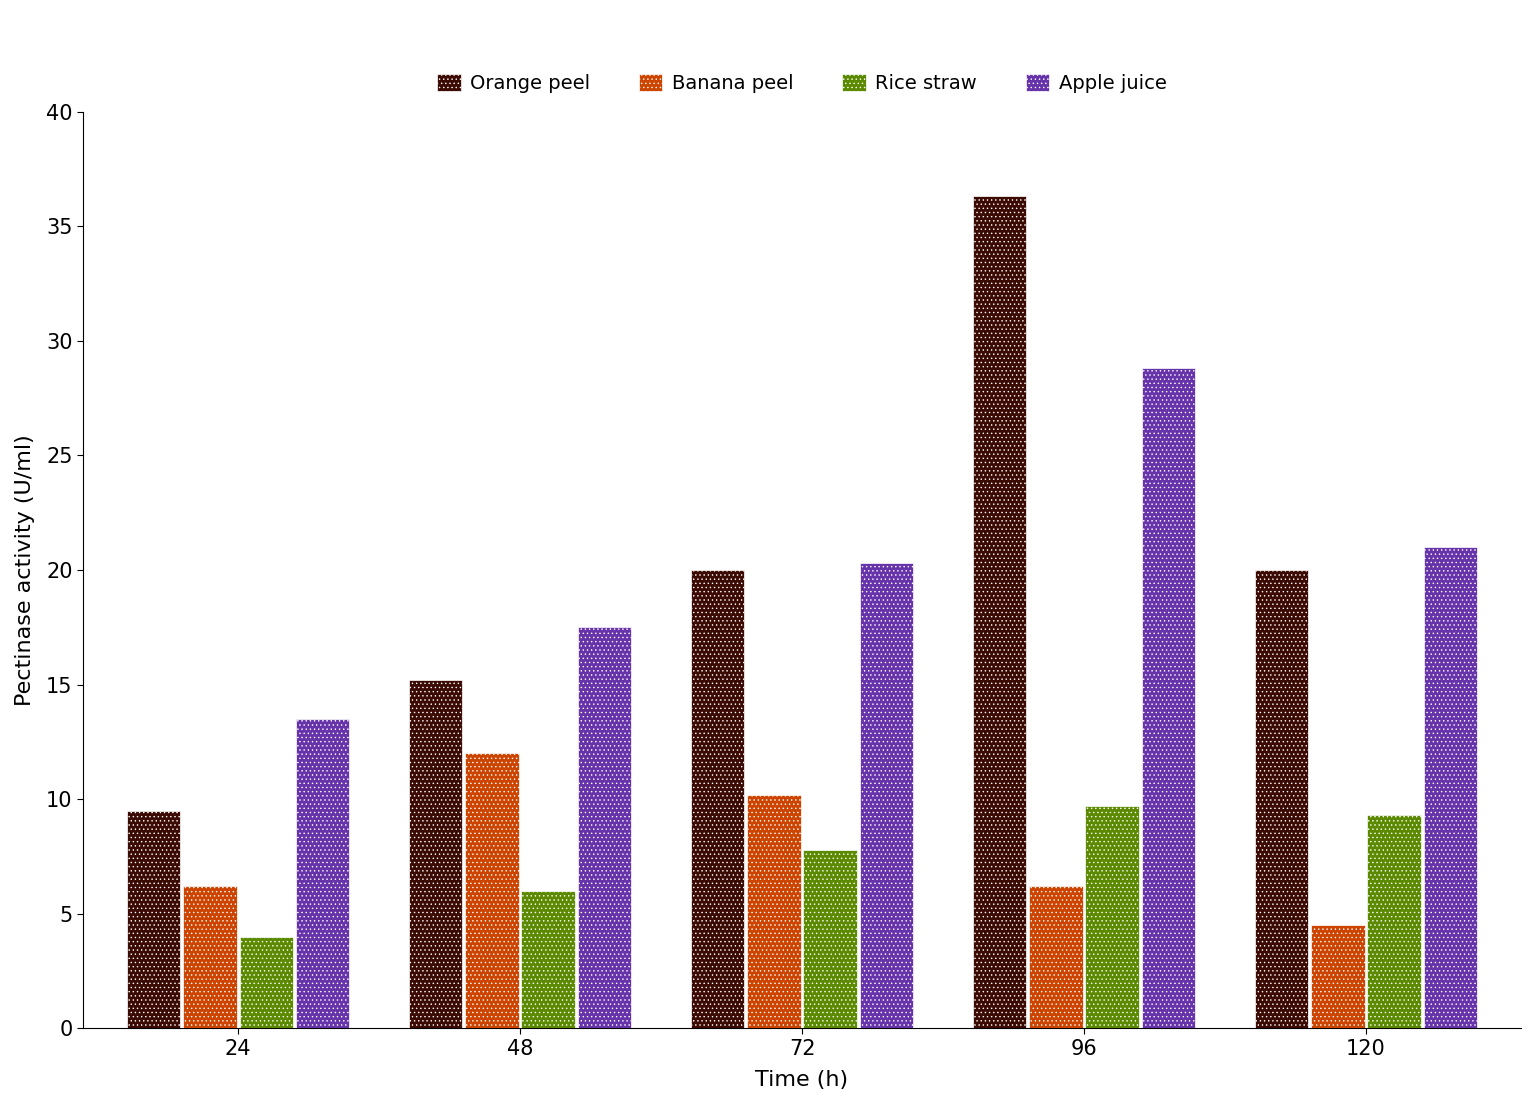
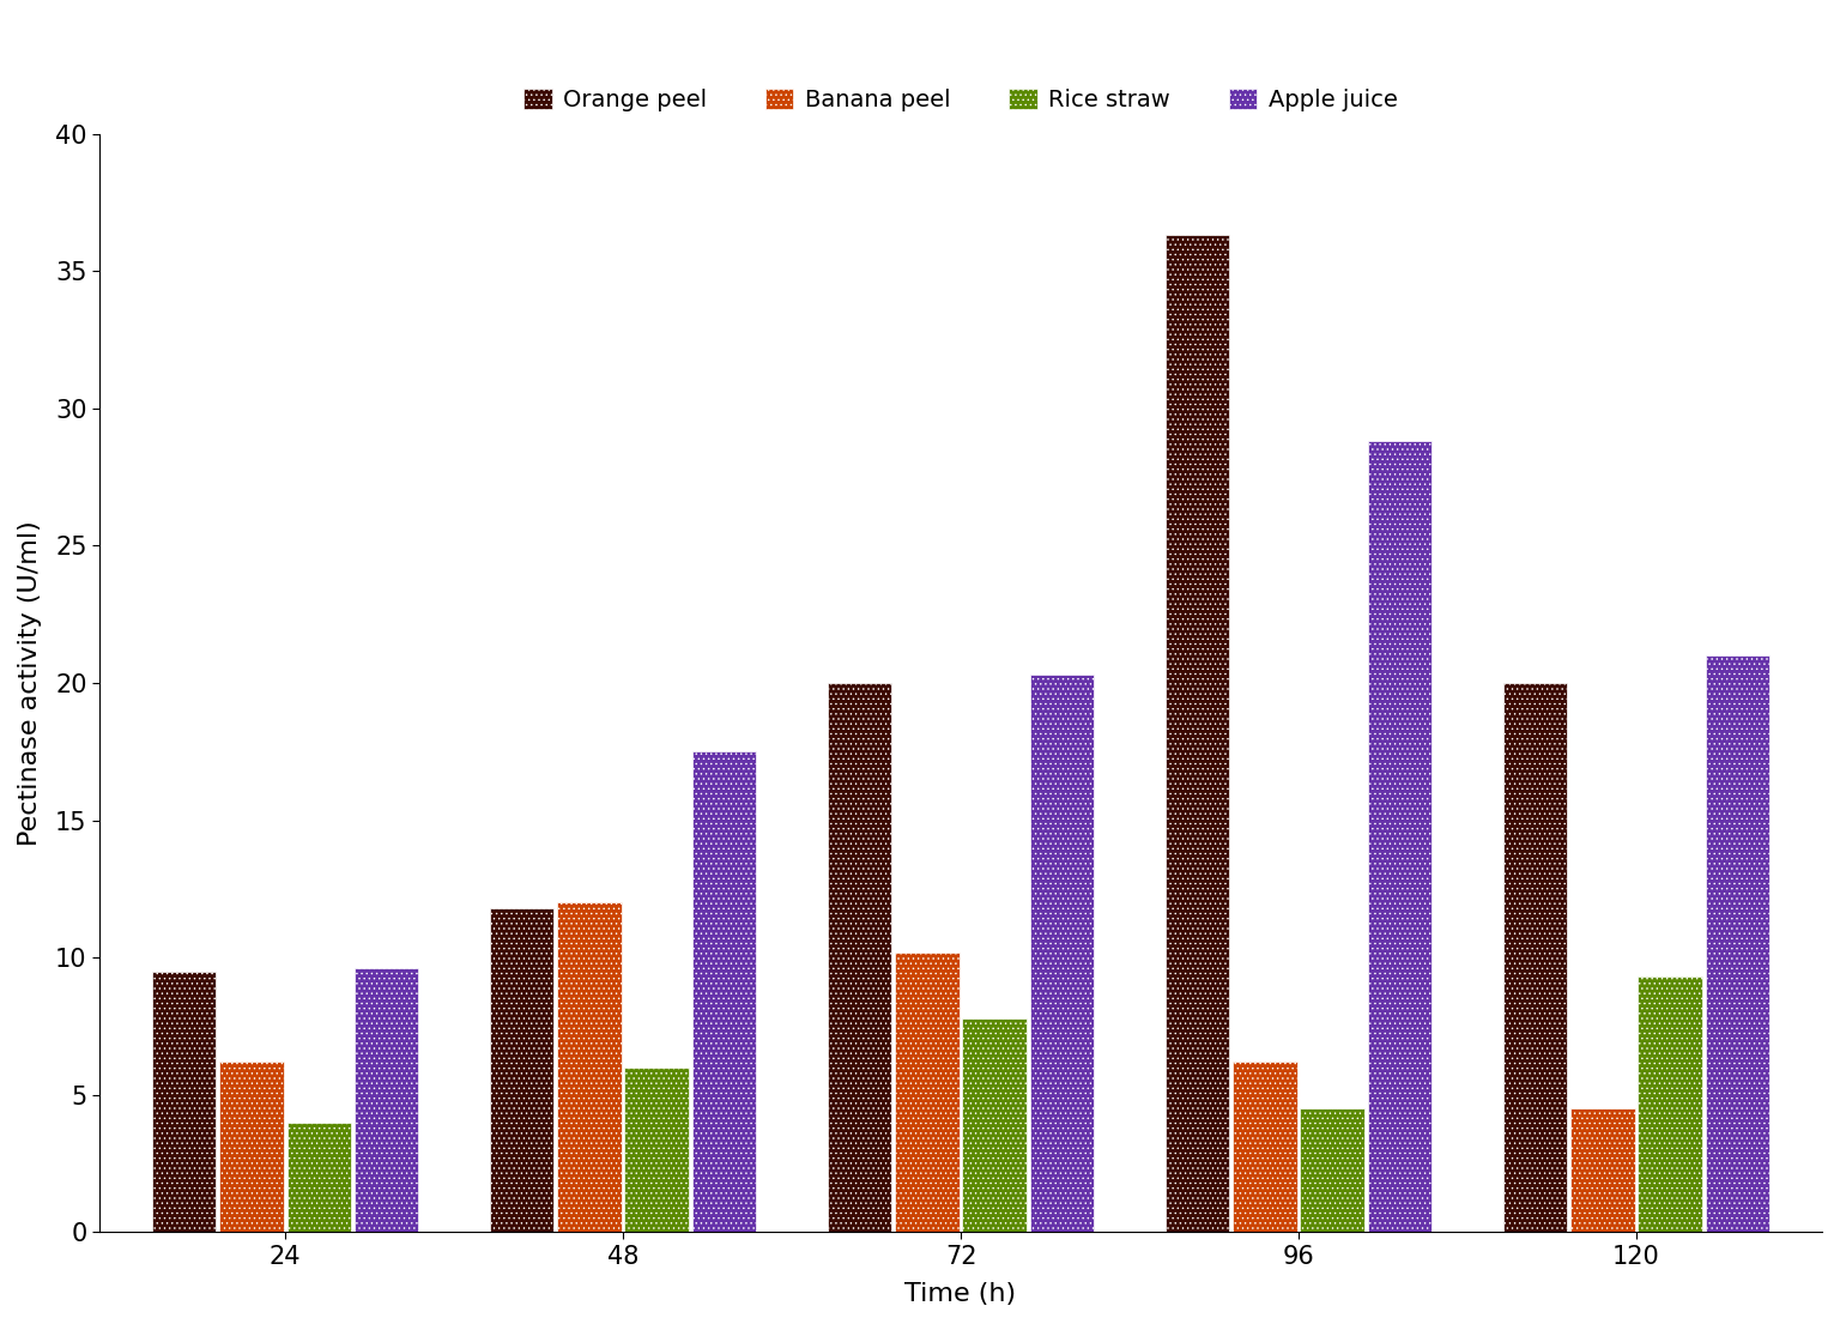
Apple juice/24: 13.5 -> 9.6
Orange peel/48: 15.2 -> 11.8
Rice straw/96: 9.7 -> 4.5
